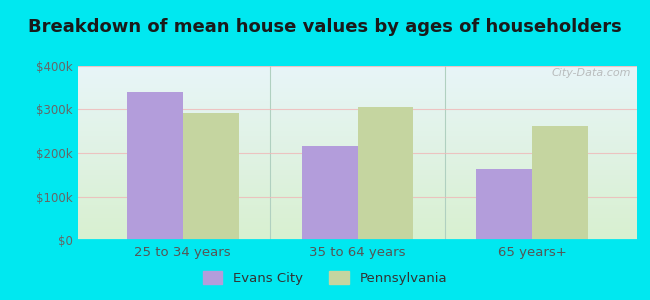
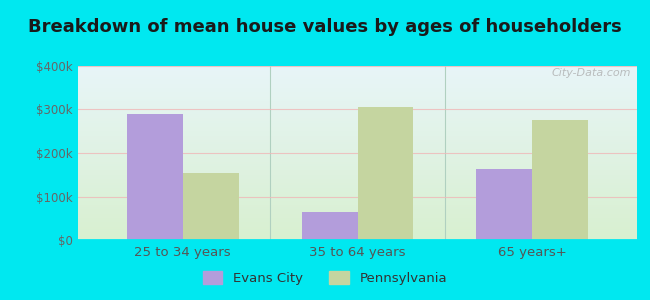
Evans City/25 to 34 years: $340k -> $290k
Pennsylvania/25 to 34 years: $293k -> $155k
Evans City/35 to 64 years: $215k -> $65k
Pennsylvania/65 years+: $263k -> $275k
